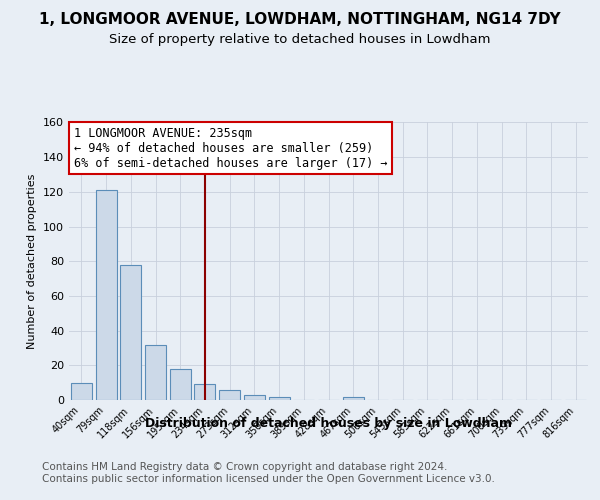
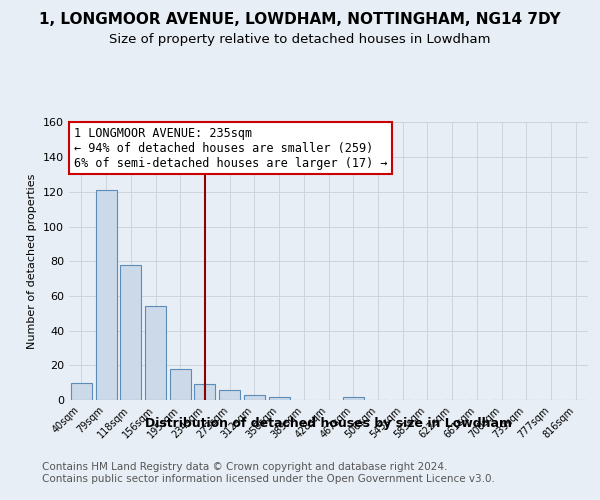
156sqm: 32 -> 54
